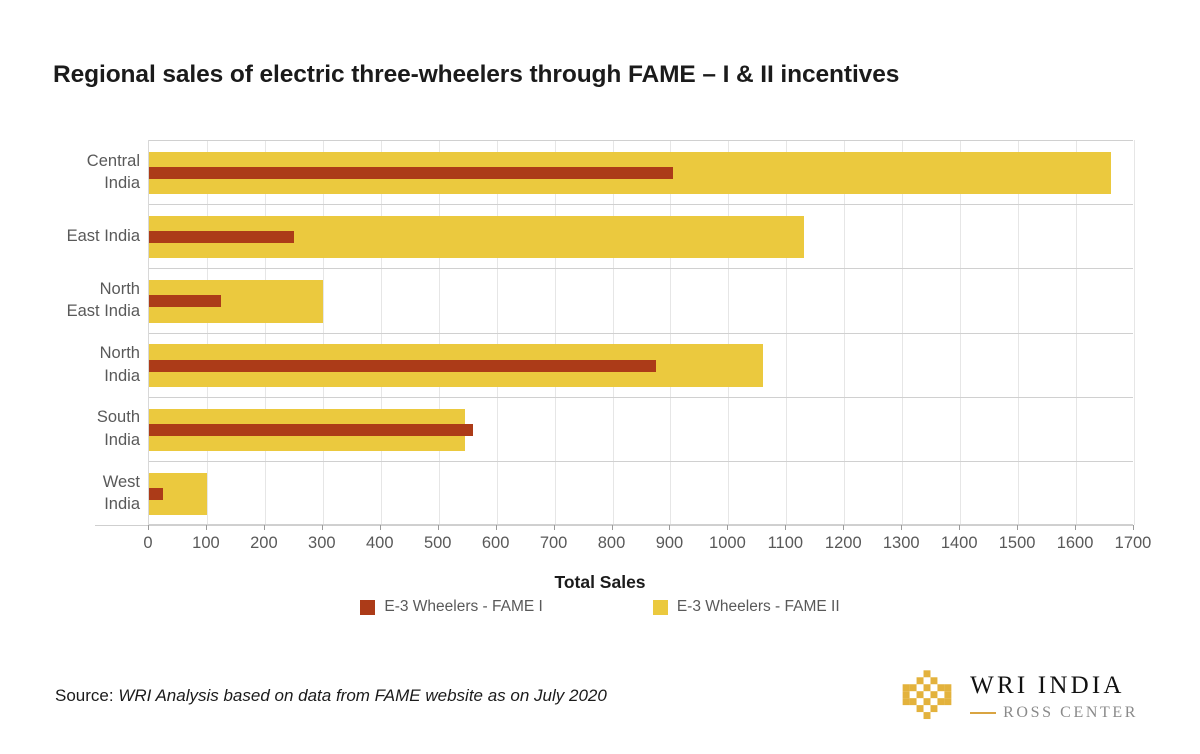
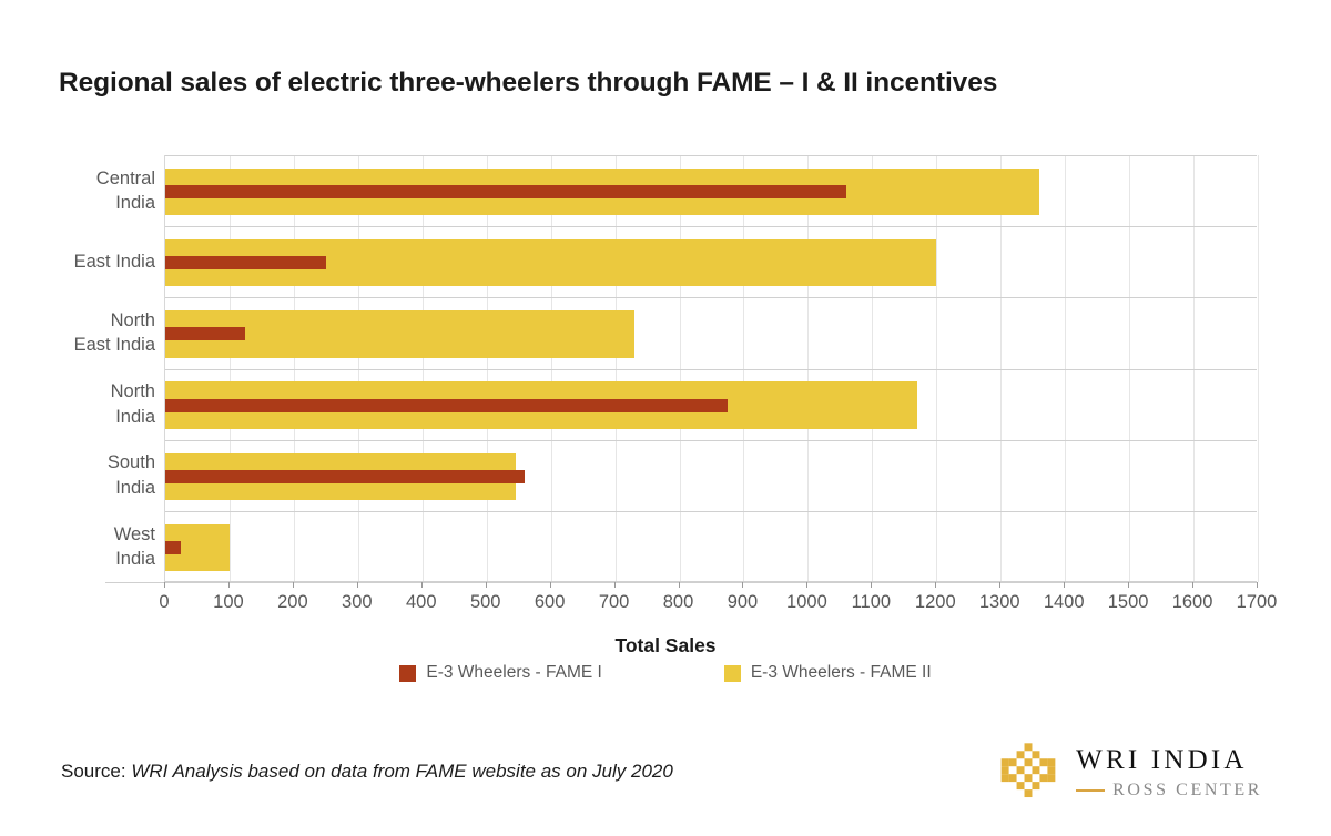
E-3 Wheelers - FAME II/Central India: 1660 -> 1360
E-3 Wheelers - FAME I/Central India: 900 -> 1060
E-3 Wheelers - FAME II/East India: 1130 -> 1200
E-3 Wheelers - FAME II/North East India: 300 -> 730
E-3 Wheelers - FAME II/North India: 1060 -> 1170
